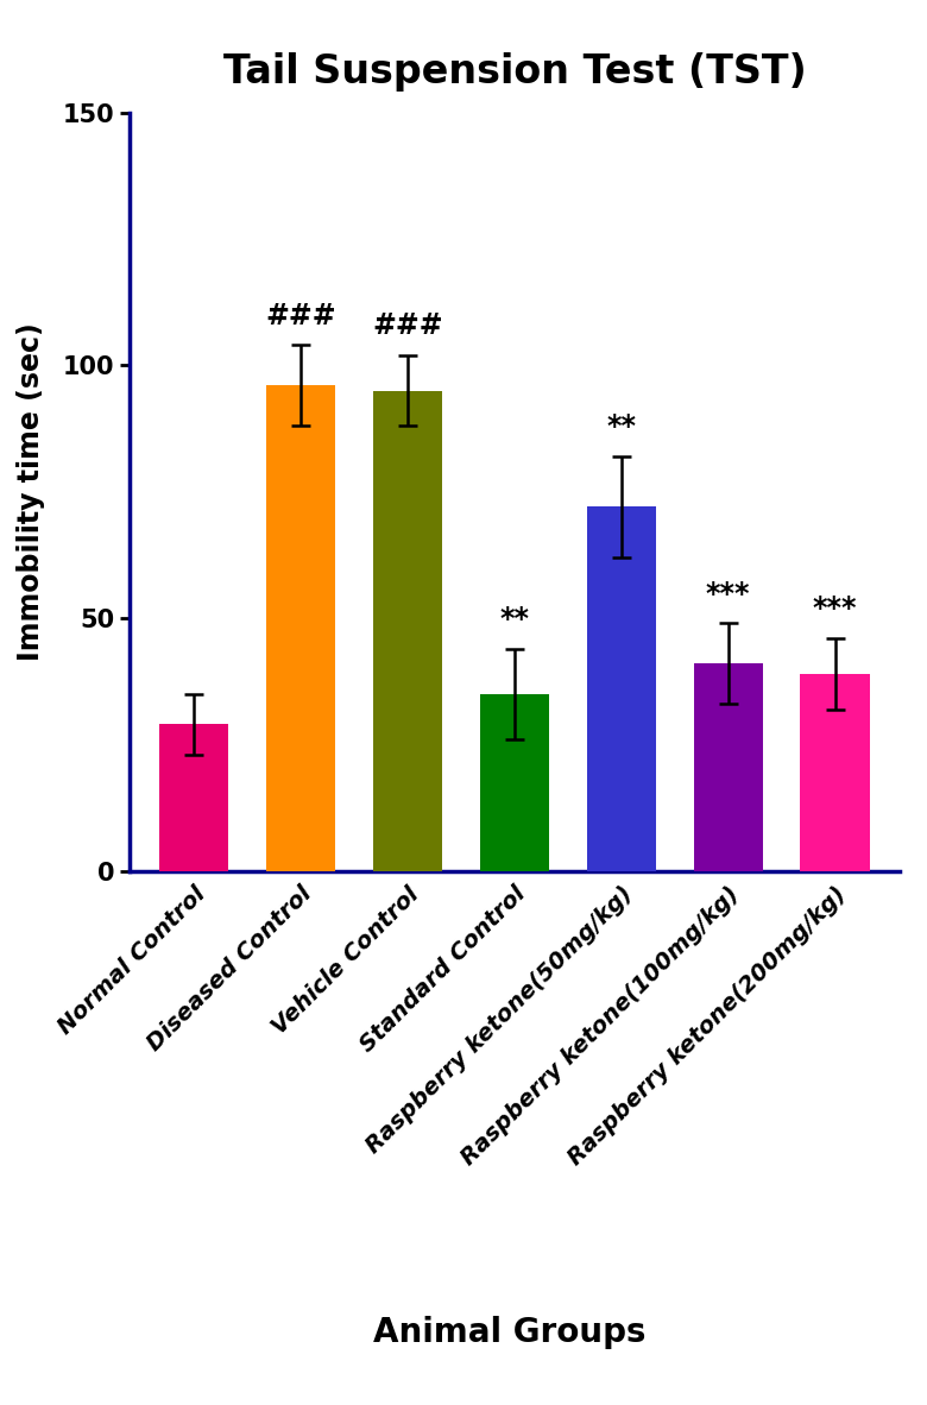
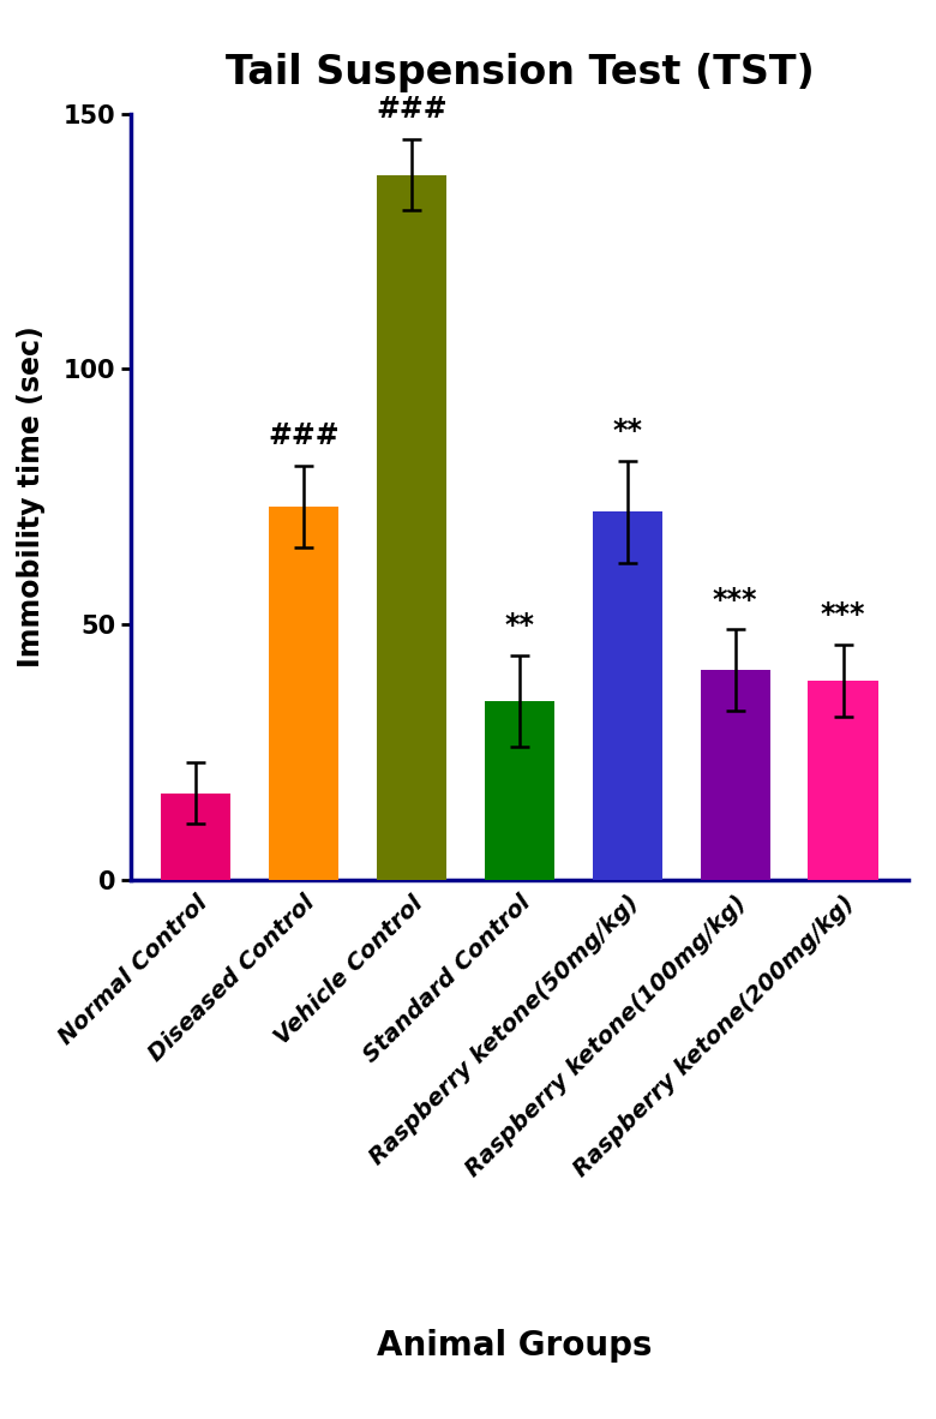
Normal Control: 29 -> 17
Diseased Control: 96 -> 73
Vehicle Control: 95 -> 138
